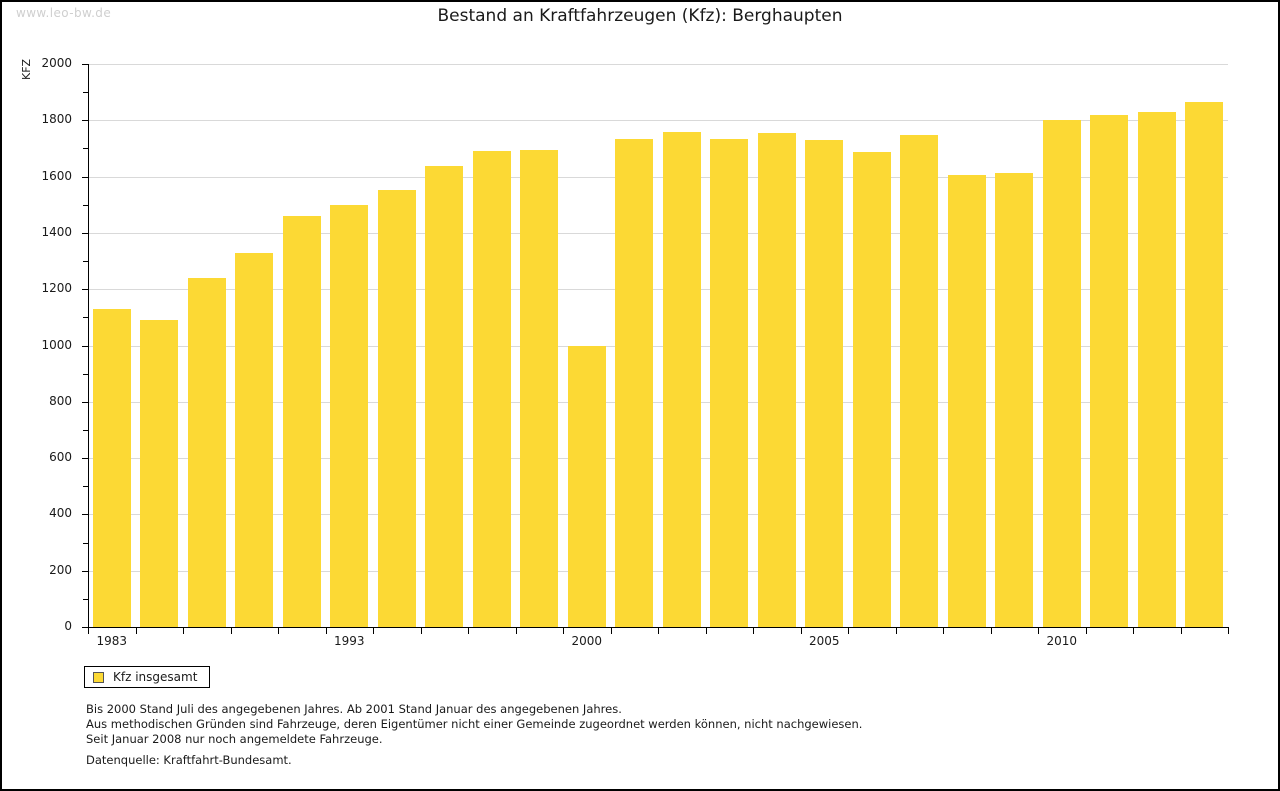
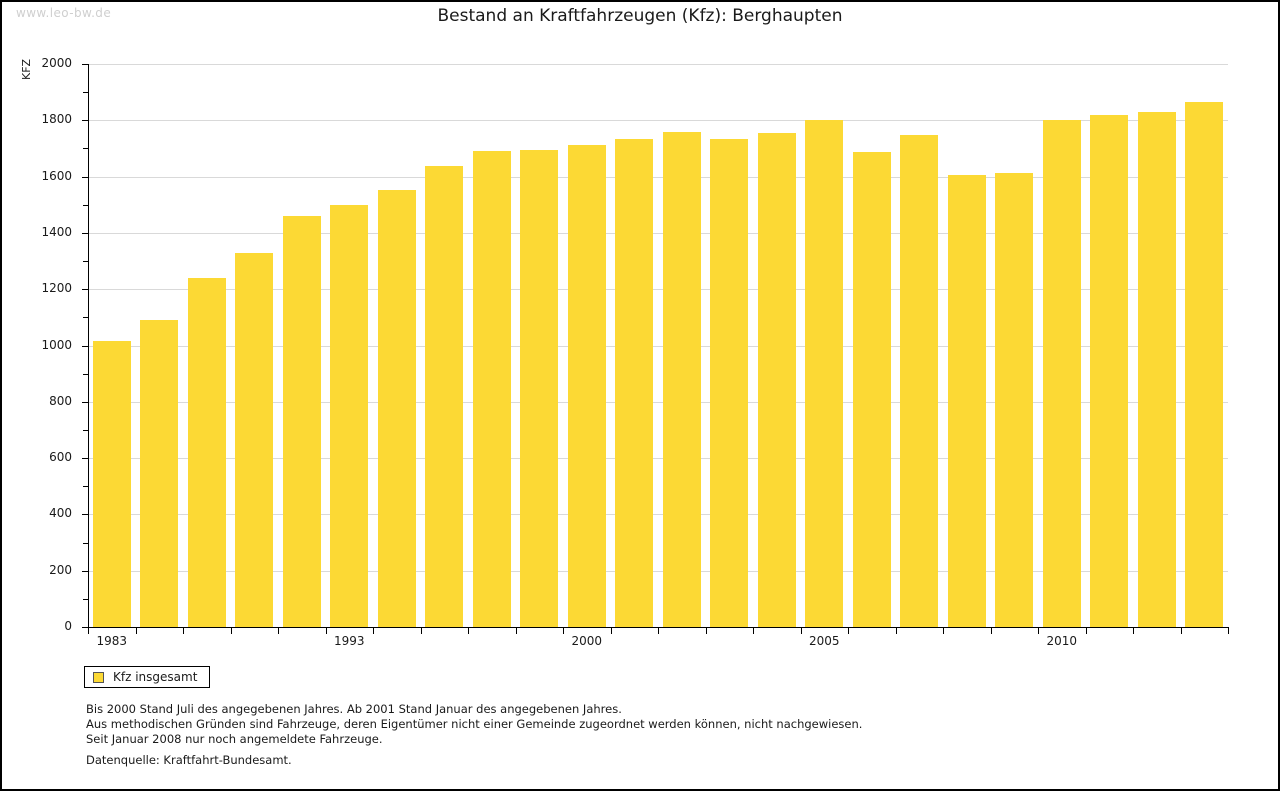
1983: 1130 -> 1020
2000: 1000 -> 1710
2005: 1730 -> 1800
